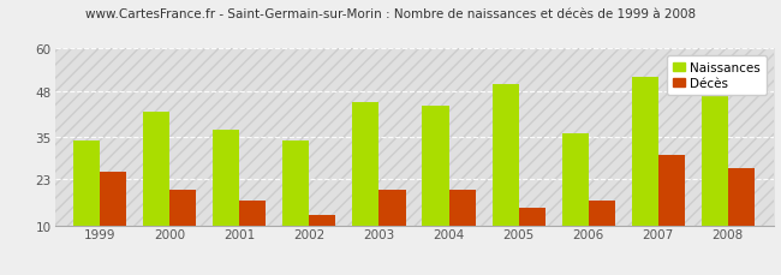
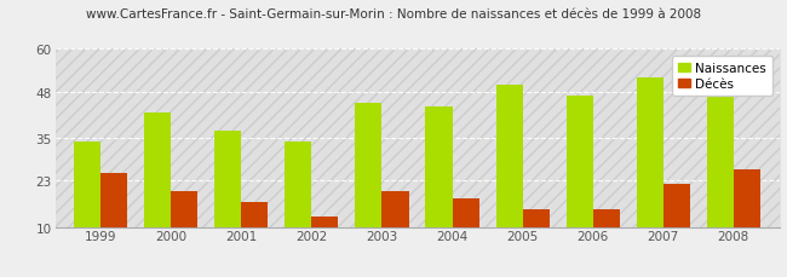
Décès/2004: 20 -> 18
Naissances/2006: 36 -> 47
Décès/2006: 17 -> 15
Décès/2007: 30 -> 22
